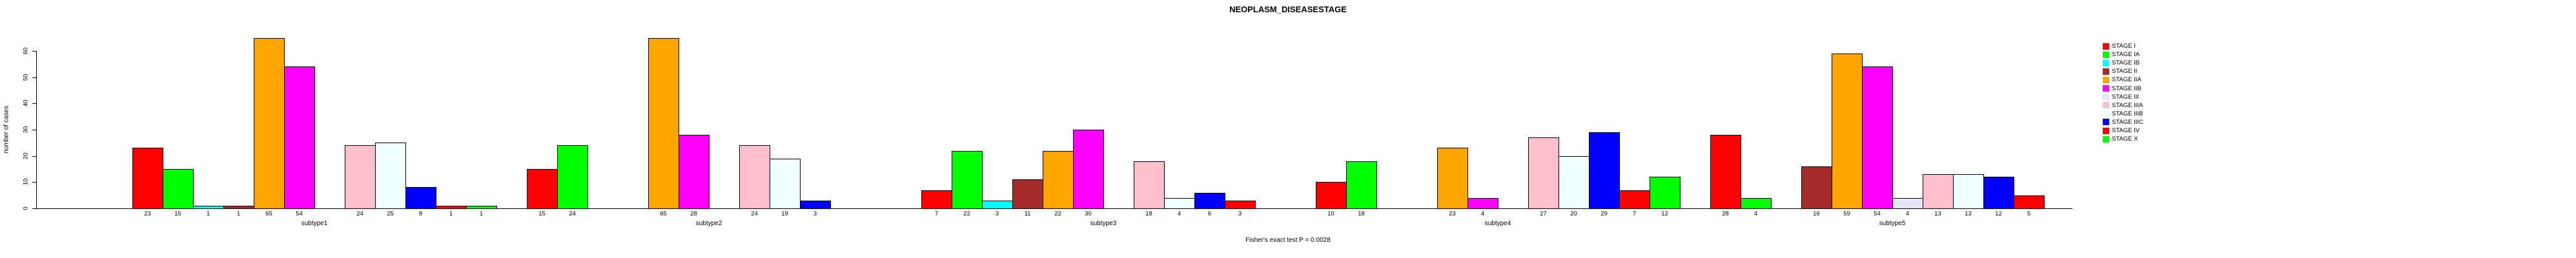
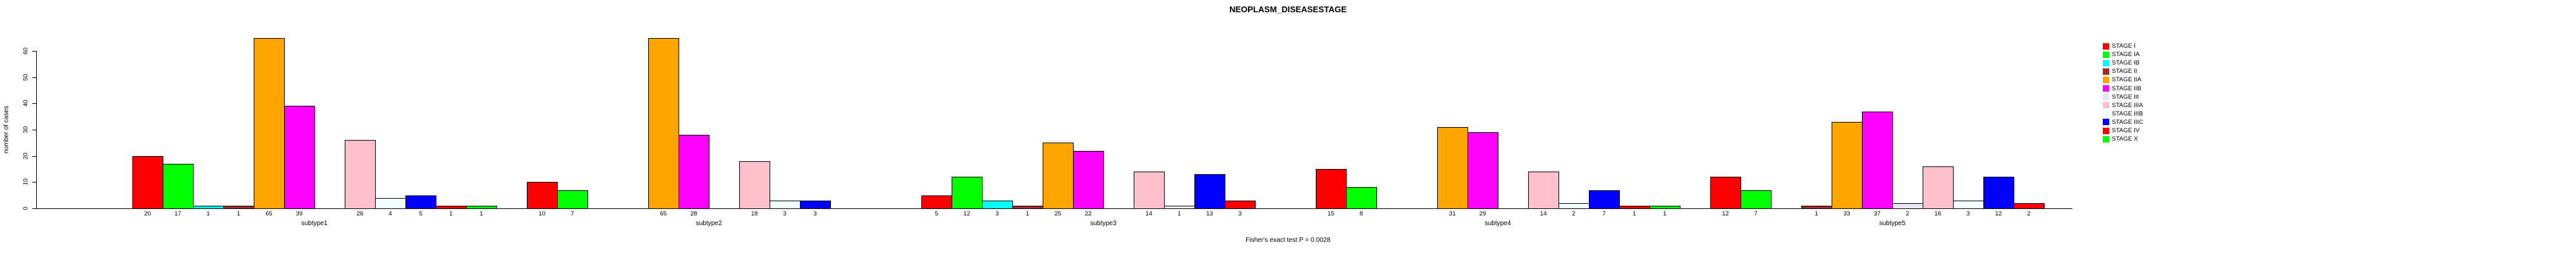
STAGE I/subtype1: 23 -> 20
STAGE IA/subtype1: 15 -> 17
STAGE IIB/subtype1: 54 -> 39
STAGE IIIA/subtype1: 24 -> 26
STAGE IIIB/subtype1: 25 -> 4
STAGE IIIC/subtype1: 8 -> 5
STAGE I/subtype2: 15 -> 10
STAGE IA/subtype2: 24 -> 7
STAGE IIIA/subtype2: 24 -> 18
STAGE IIIB/subtype2: 19 -> 3
STAGE I/subtype3: 7 -> 5
STAGE IA/subtype3: 22 -> 12
STAGE II/subtype3: 11 -> 1
STAGE IIA/subtype3: 22 -> 25
STAGE IIB/subtype3: 30 -> 22
STAGE IIIA/subtype3: 18 -> 14
STAGE IIIB/subtype3: 4 -> 1
STAGE IIIC/subtype3: 6 -> 13
STAGE I/subtype4: 10 -> 15
STAGE IA/subtype4: 18 -> 8
STAGE IIA/subtype4: 23 -> 31
STAGE IIB/subtype4: 4 -> 29
STAGE IIIA/subtype4: 27 -> 14
STAGE IIIB/subtype4: 20 -> 2
STAGE IIIC/subtype4: 29 -> 7
STAGE IV/subtype4: 7 -> 1
STAGE X/subtype4: 12 -> 1
STAGE I/subtype5: 28 -> 12
STAGE IA/subtype5: 4 -> 7
STAGE II/subtype5: 16 -> 1
STAGE IIA/subtype5: 59 -> 33
STAGE IIB/subtype5: 54 -> 37
STAGE III/subtype5: 4 -> 2
STAGE IIIA/subtype5: 13 -> 16
STAGE IIIB/subtype5: 13 -> 3
STAGE IV/subtype5: 5 -> 2
